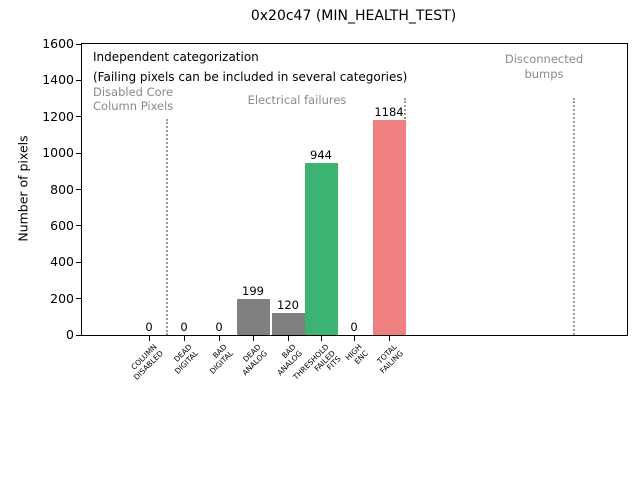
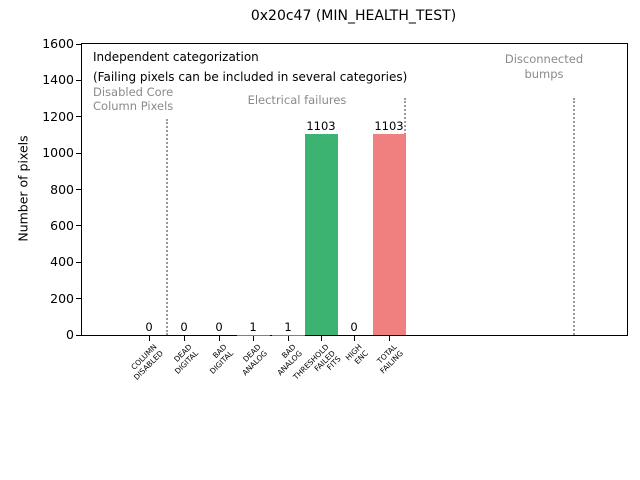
DEAD ANALOG: 199 -> 1
BAD ANALOG: 120 -> 1
THRESHOLD FAILED FITS: 944 -> 1103
TOTAL FAILING: 1184 -> 1103
